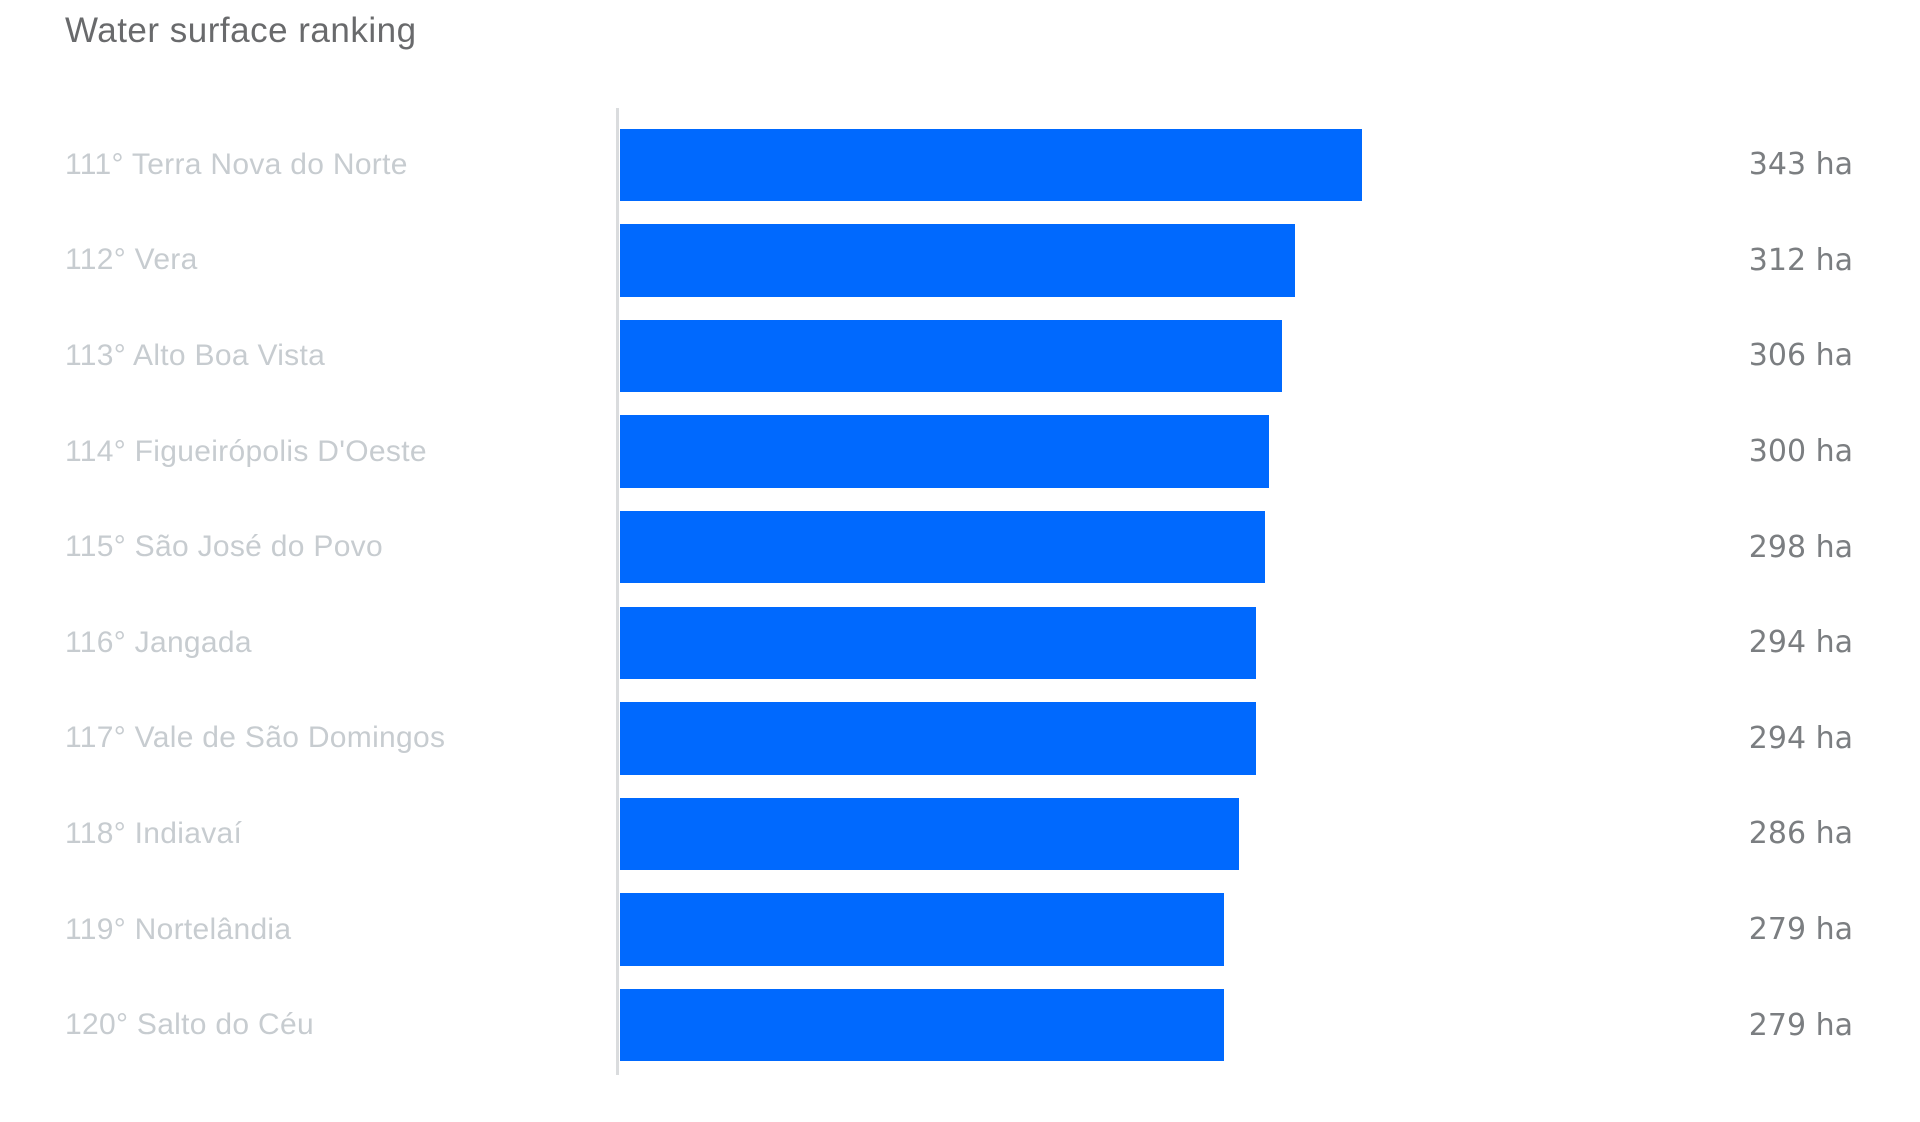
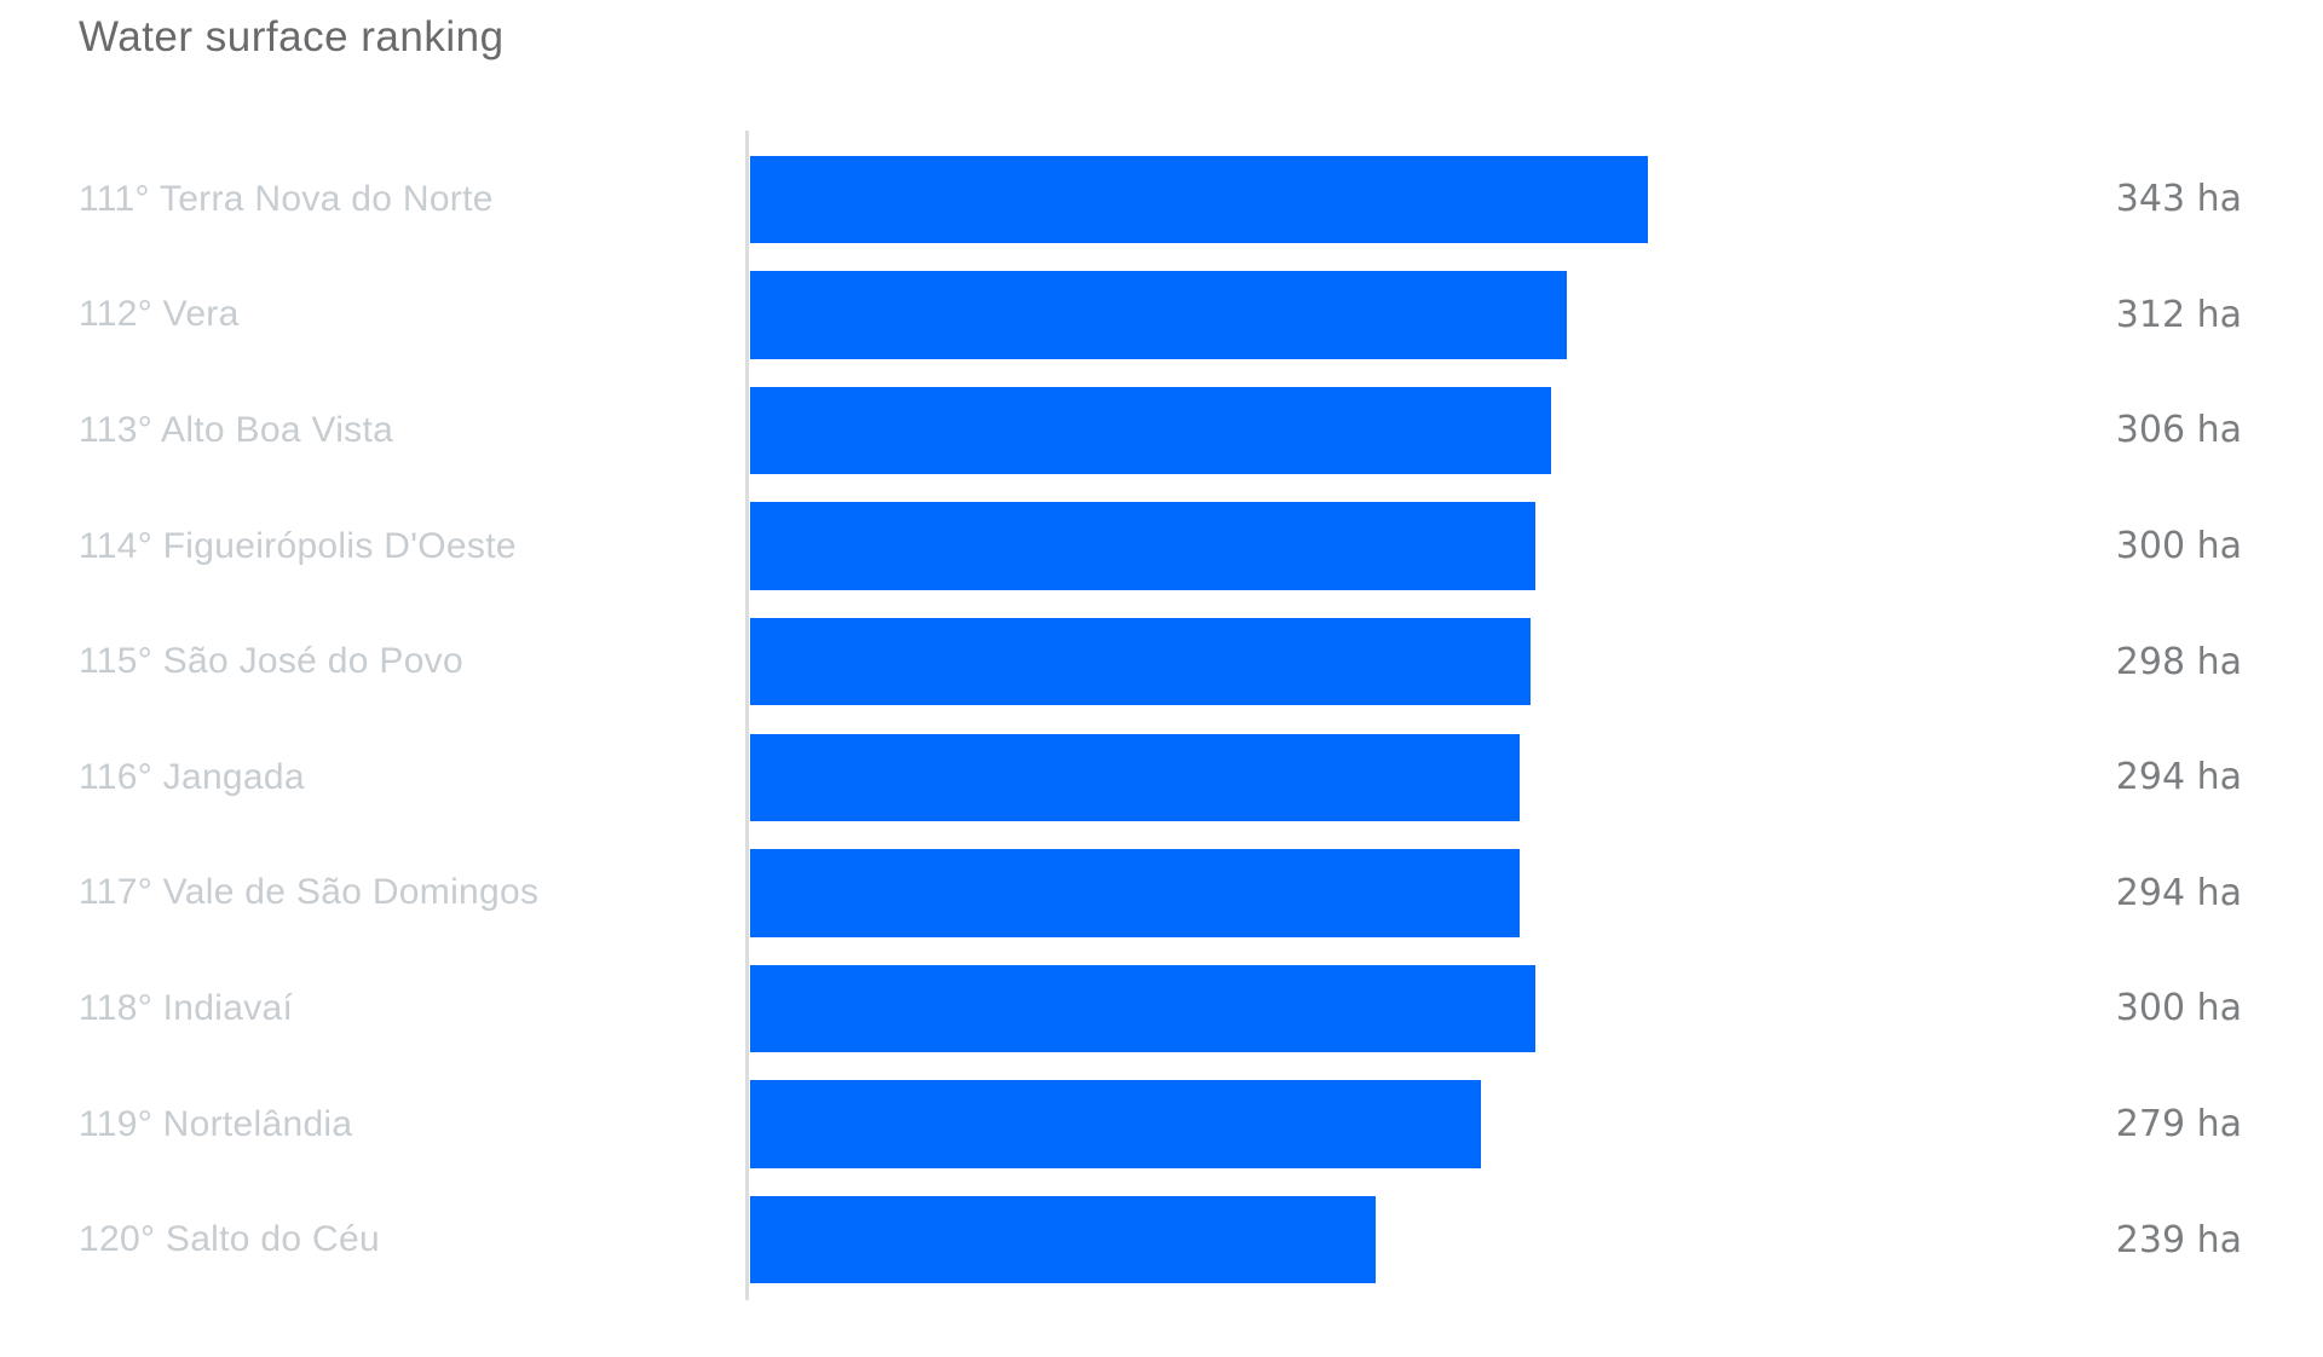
118° Indiavaí: 286 -> 300
120° Salto do Céu: 279 -> 239
